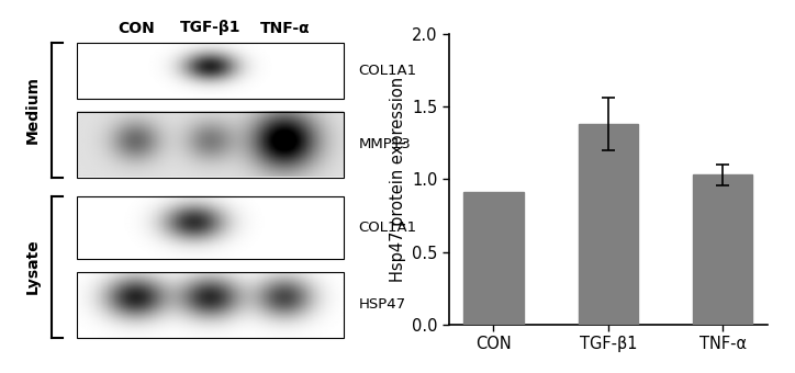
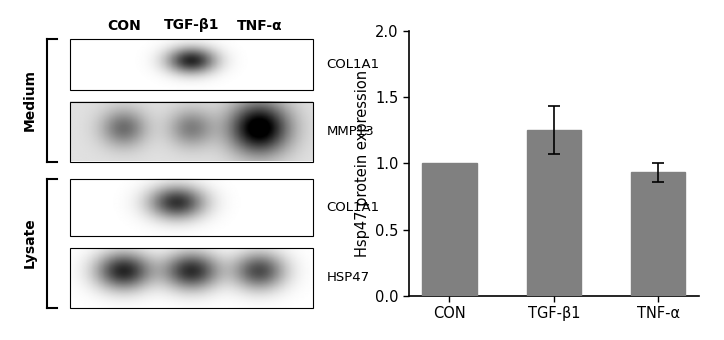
CON: 0.91 -> 1.00
TGF-β1: 1.38 -> 1.25
TNF-α: 1.03 -> 0.93
